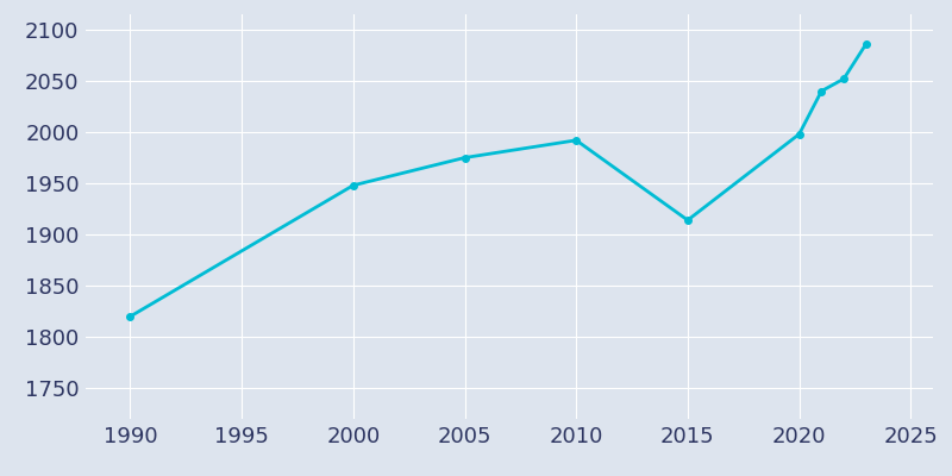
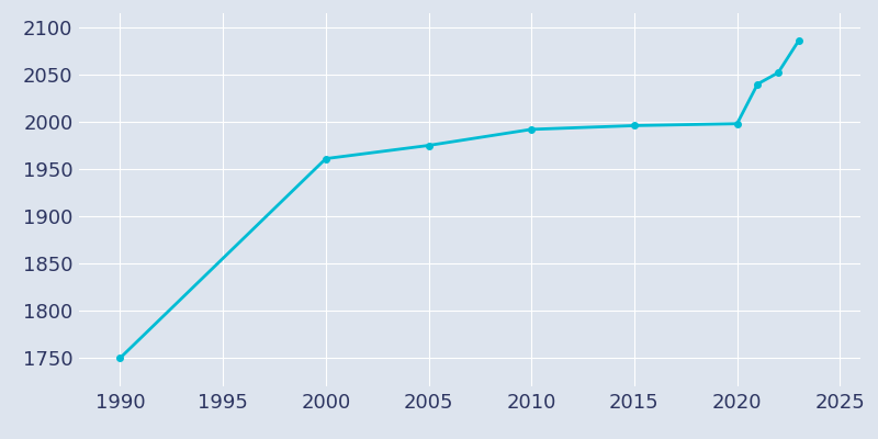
1990: 1820 -> 1750
2000: 1948 -> 1961
2015: 1914 -> 1996
